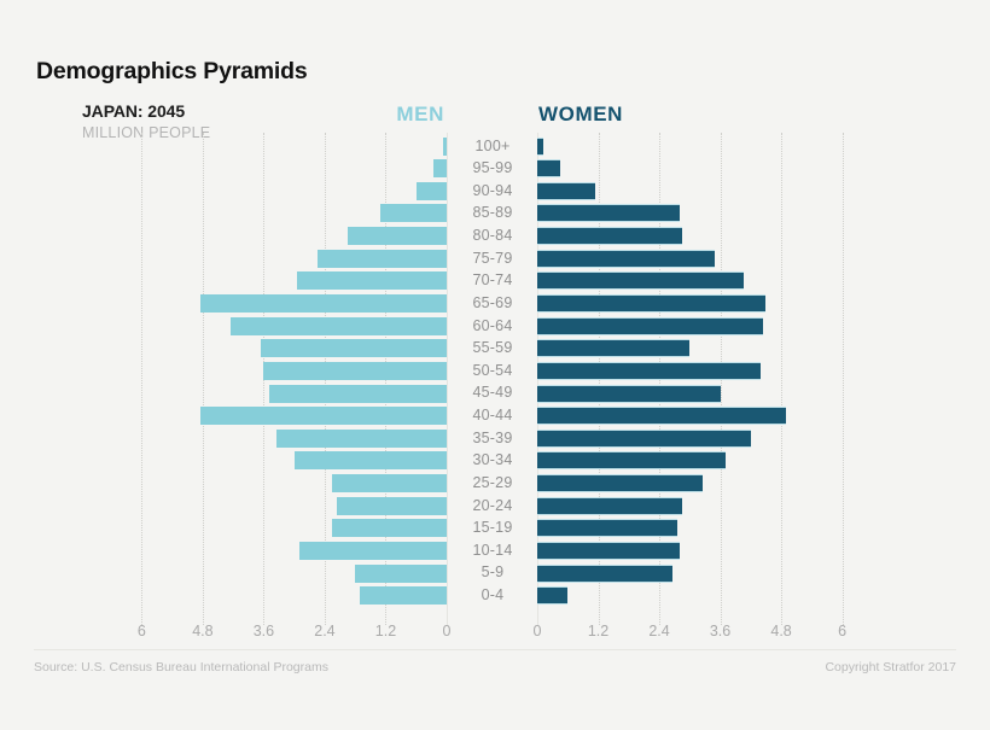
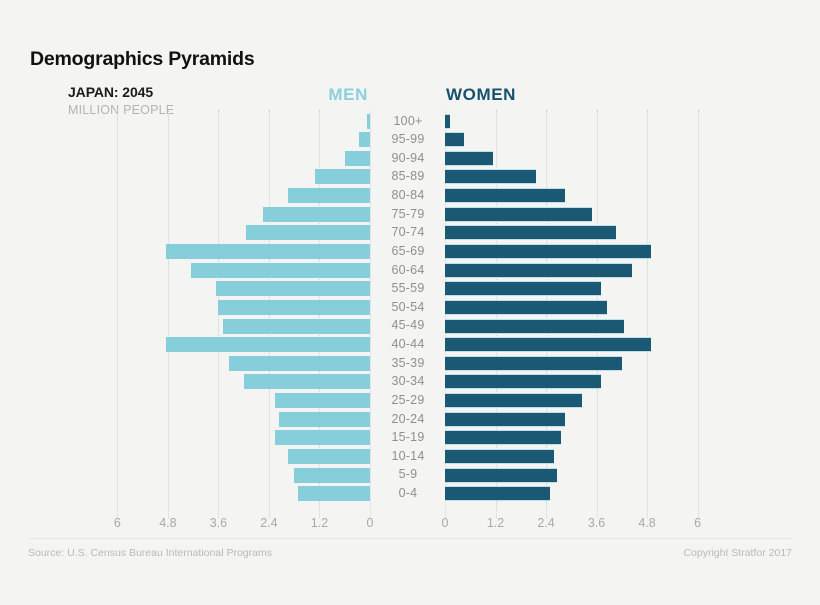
WOMEN/85-89: 2.8 -> 2.1
WOMEN/65-69: 4.5 -> 4.9
WOMEN/55-59: 3.0 -> 3.7
WOMEN/50-54: 4.4 -> 3.9
WOMEN/45-49: 3.6 -> 4.2
MEN/10-14: 2.9 -> 1.9
WOMEN/10-14: 2.8 -> 2.6
WOMEN/0-4: 0.6 -> 2.5
